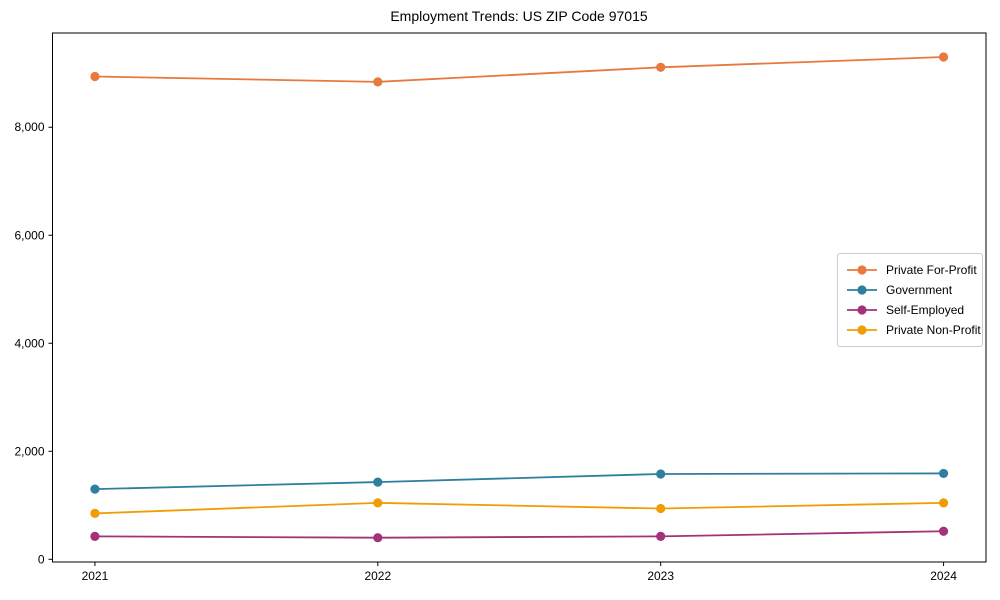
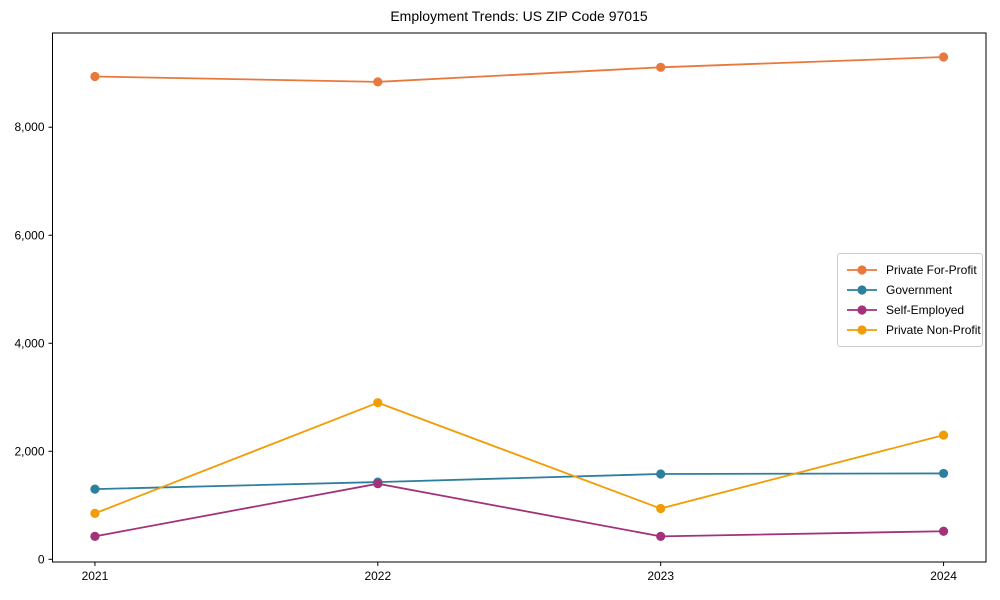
Self-Employed/2022: 400 -> 1400
Private Non-Profit/2022: 1000 -> 2900
Private Non-Profit/2024: 1000 -> 2300
